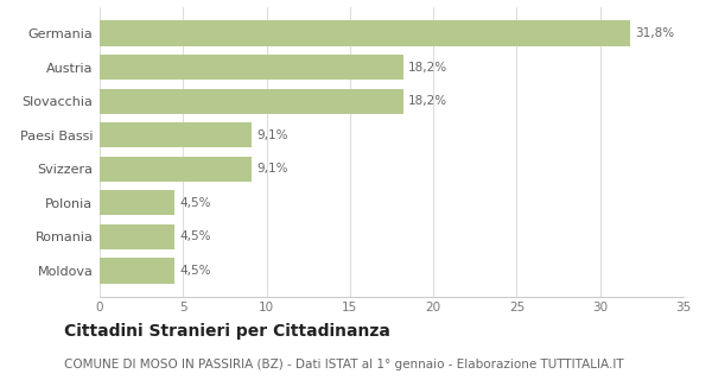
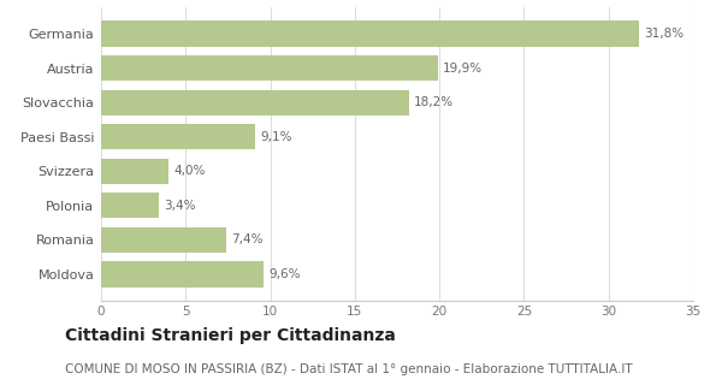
Austria: 18,2% -> 19,9%
Svizzera: 9,1% -> 4,0%
Polonia: 4,5% -> 3,4%
Romania: 4,5% -> 7,4%
Moldova: 4,5% -> 9,6%
